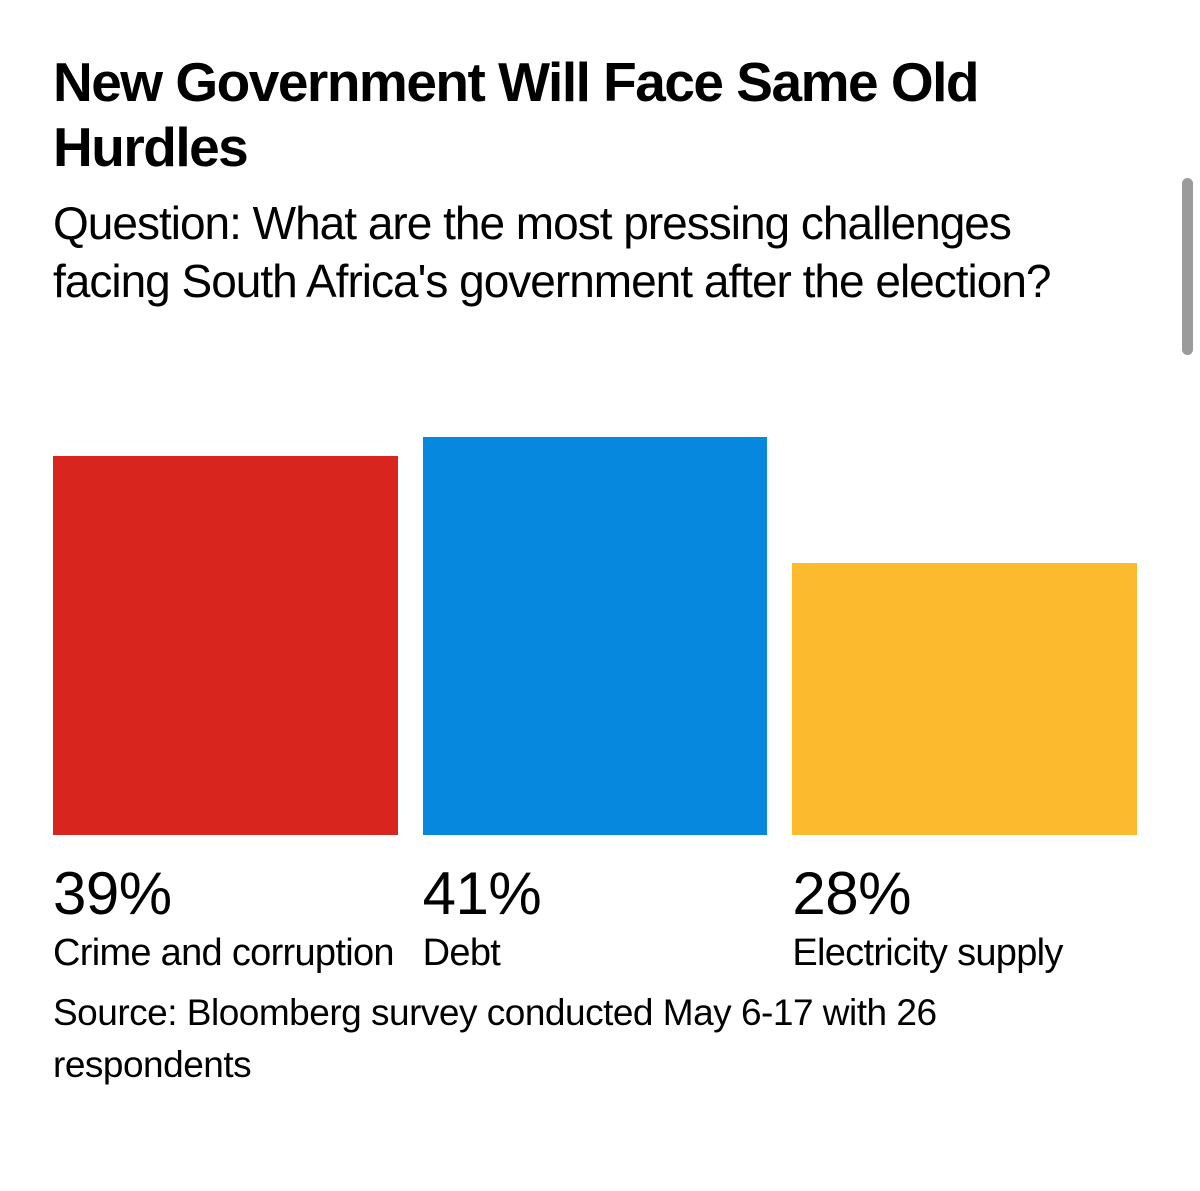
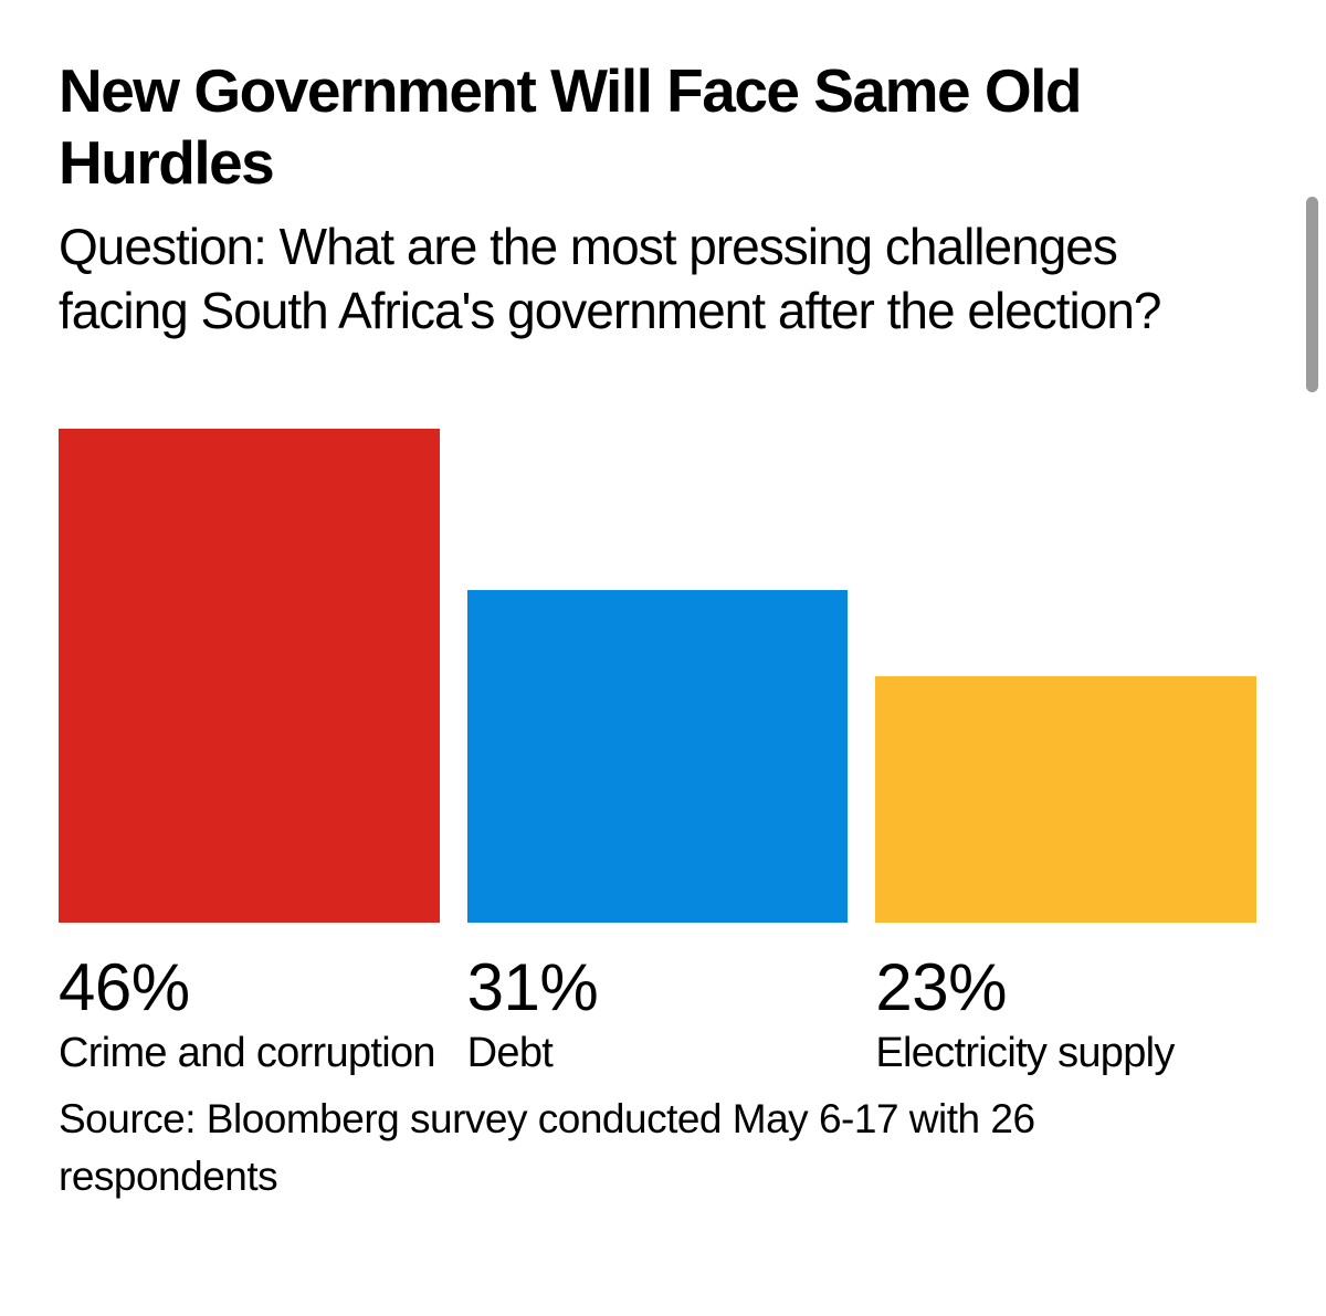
Crime and corruption: 39% -> 46%
Debt: 41% -> 31%
Electricity supply: 28% -> 23%
